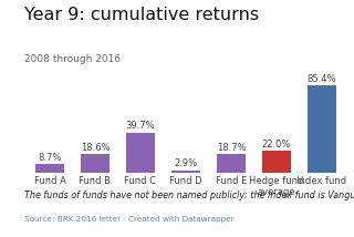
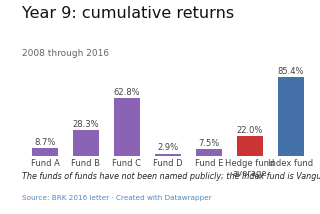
Fund B: 18.6% -> 28.3%
Fund C: 39.7% -> 62.8%
Fund E: 18.7% -> 7.5%
